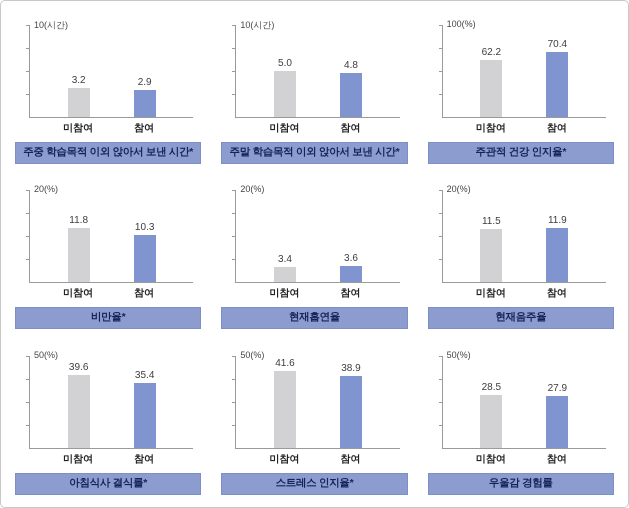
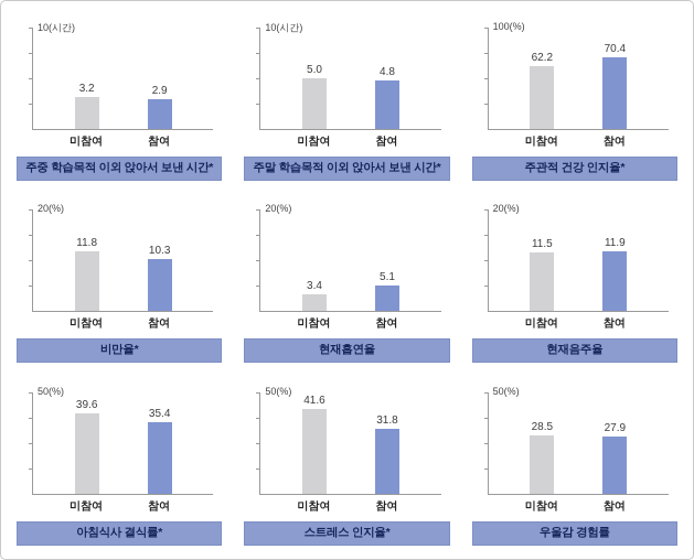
현재흡연율/참여: 3.6 -> 5.1
스트레스 인지율*/참여: 38.9 -> 31.8
